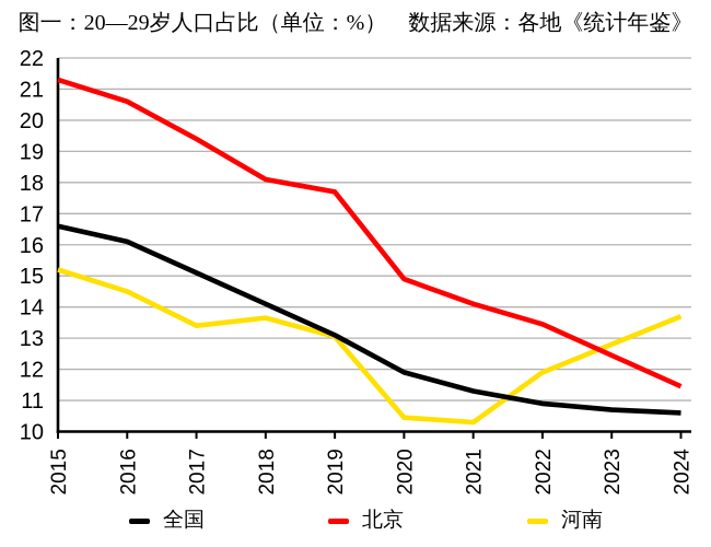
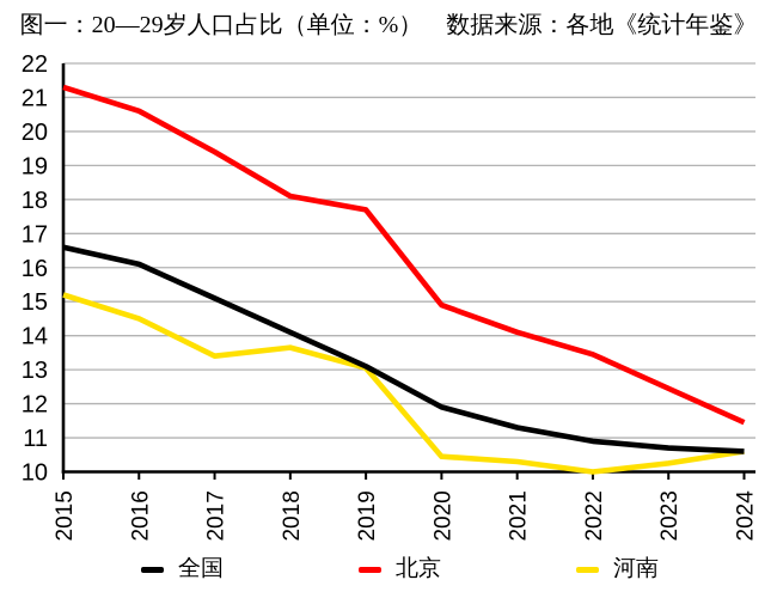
河南/2022: 11.9 -> 10.0
河南/2023: 12.8 -> 10.2
河南/2024: 13.7 -> 10.6
